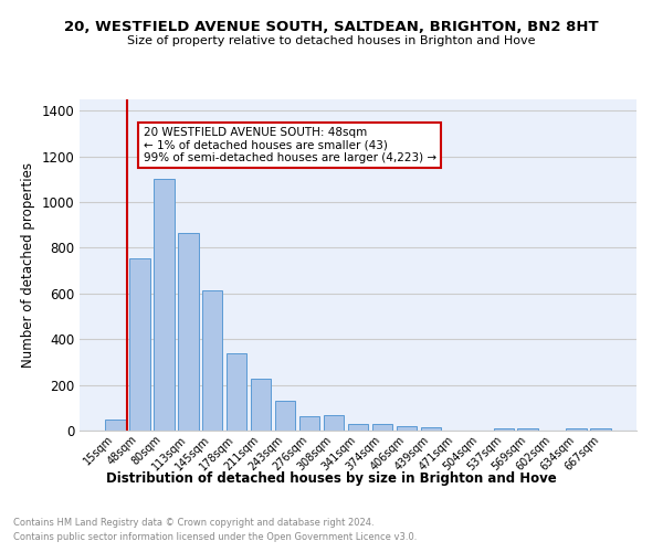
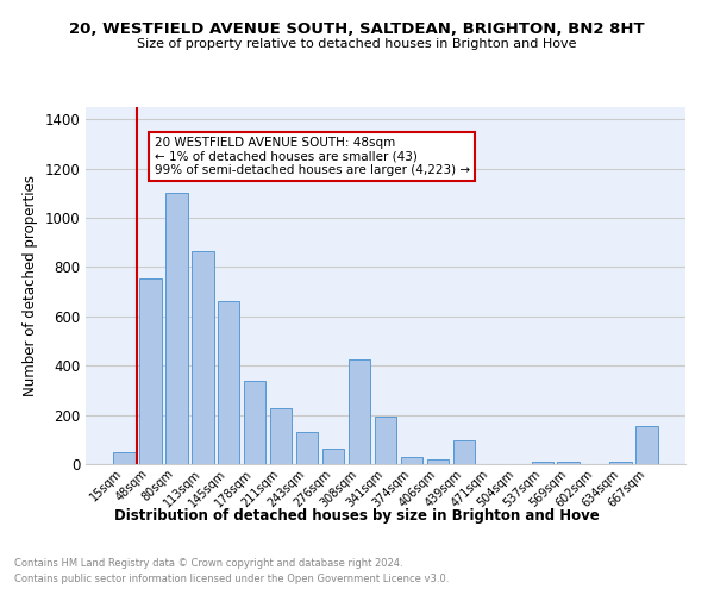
145sqm: 612 -> 660
308sqm: 68 -> 425
341sqm: 28 -> 195
439sqm: 15 -> 95
667sqm: 12 -> 155
